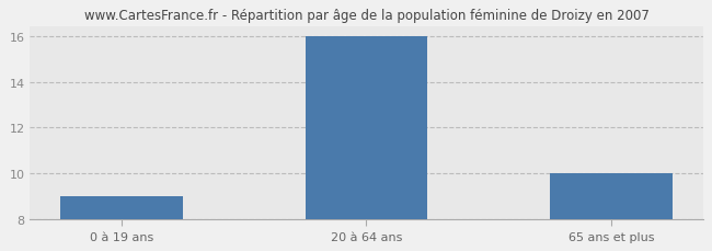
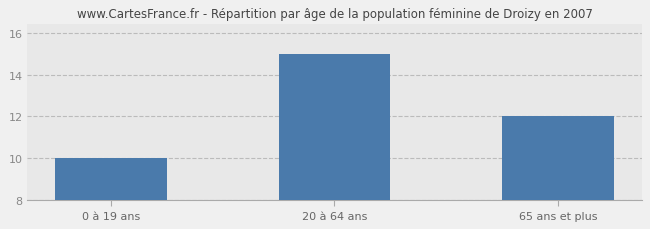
0 à 19 ans: 9 -> 10
20 à 64 ans: 16 -> 15
65 ans et plus: 10 -> 12
